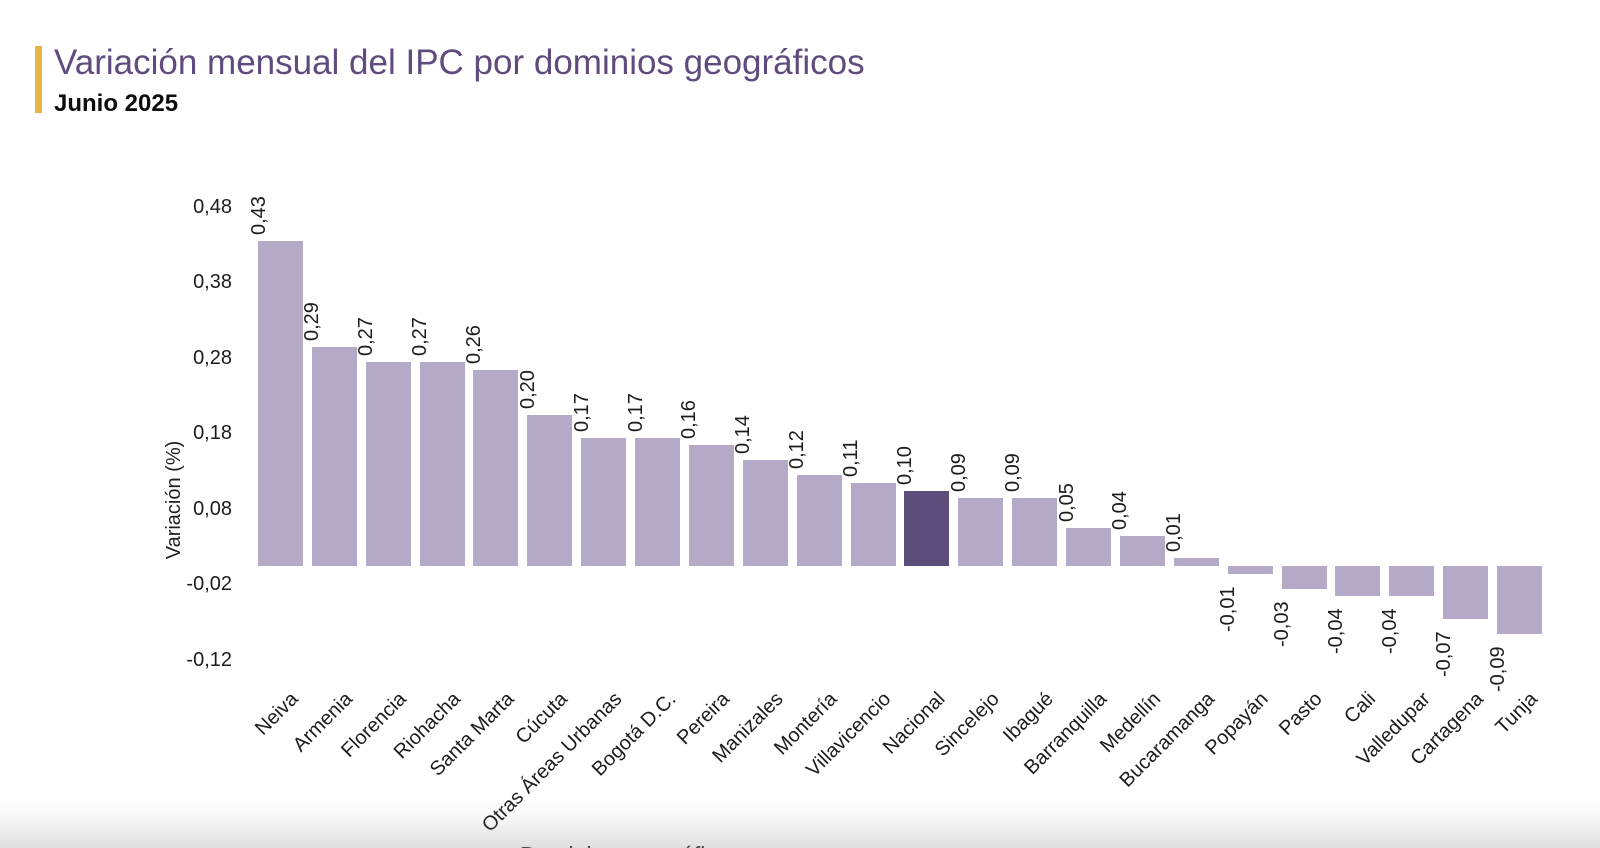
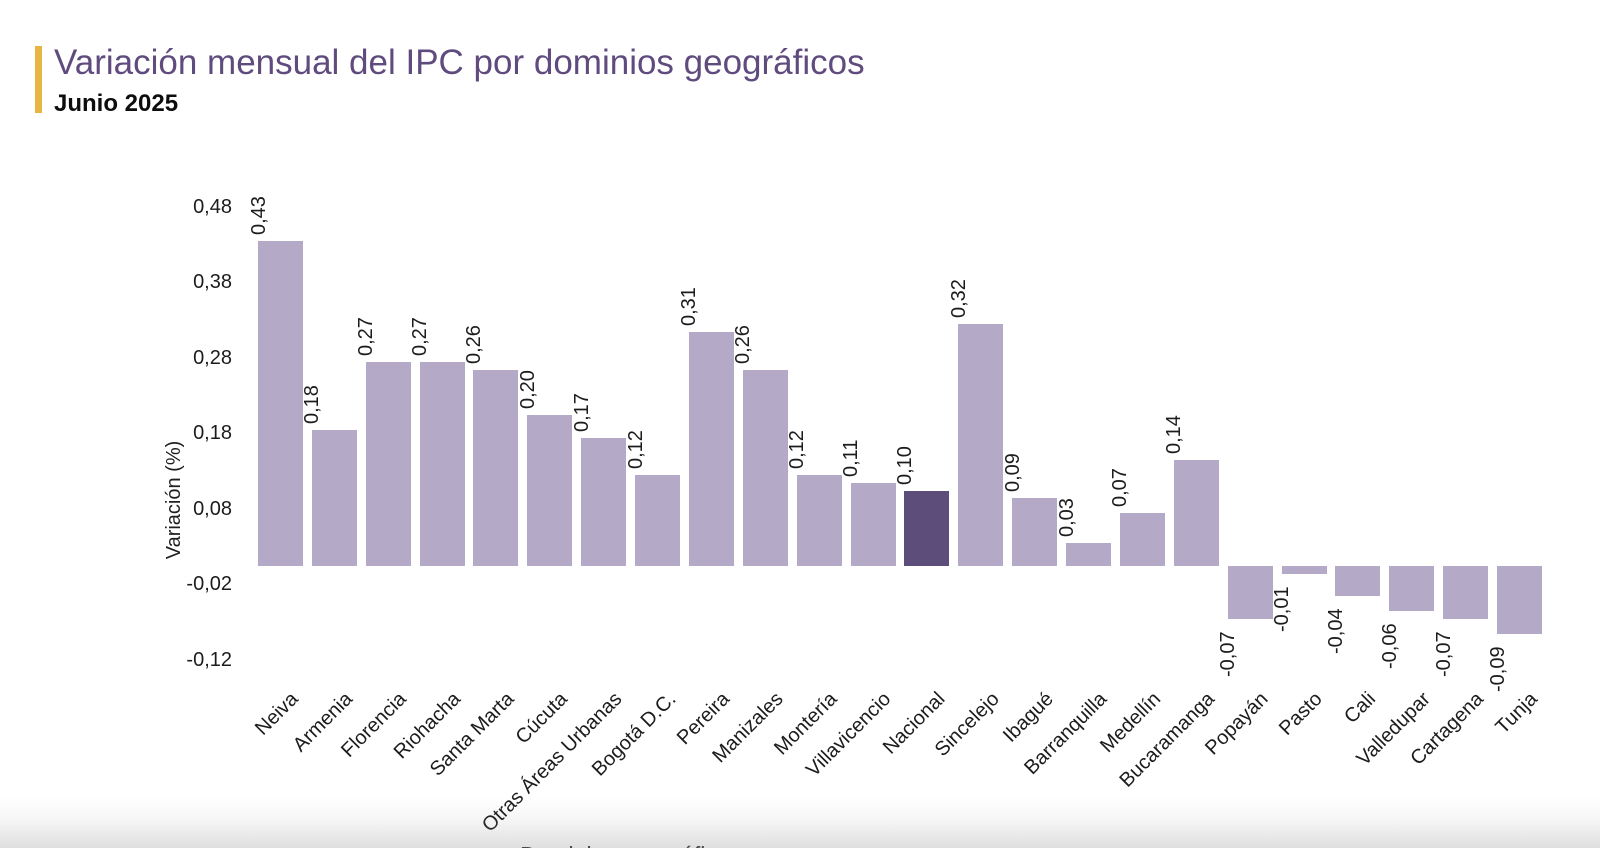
Armenia: 0,29 -> 0,18
Bogotá D.C.: 0,17 -> 0,12
Pereira: 0,16 -> 0,31
Manizales: 0,14 -> 0,26
Sincelejo: 0,09 -> 0,32
Barranquilla: 0,05 -> 0,03
Medellín: 0,04 -> 0,07
Bucaramanga: 0,01 -> 0,14
Popayán: -0,01 -> -0,07
Pasto: -0,03 -> -0,01
Valledupar: -0,04 -> -0,06
